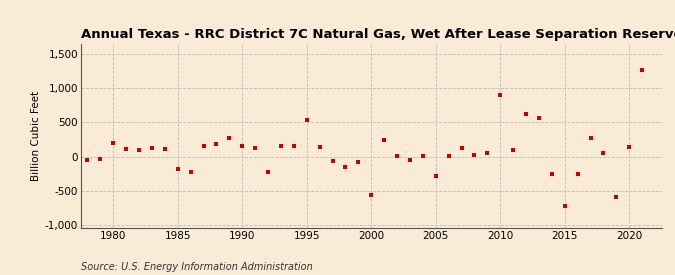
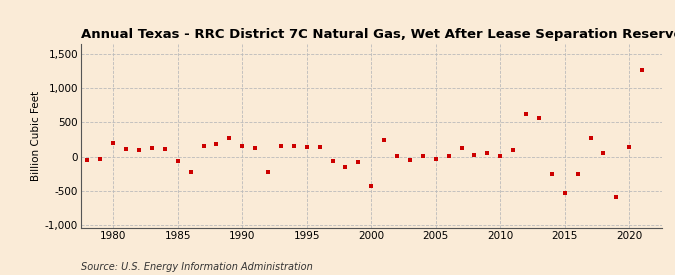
1985: -180 -> -60
1995: 540 -> 140
2000: -560 -> -430
2005: -280 -> -40
2010: 900 -> 10
2015: -720 -> -540
